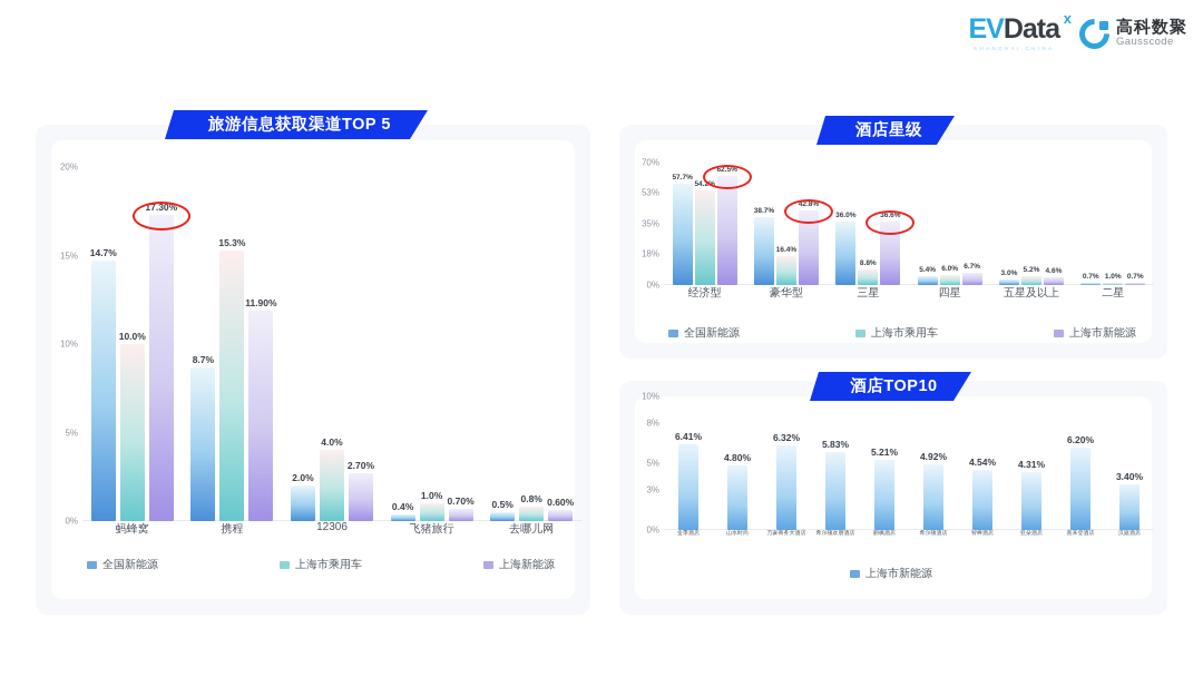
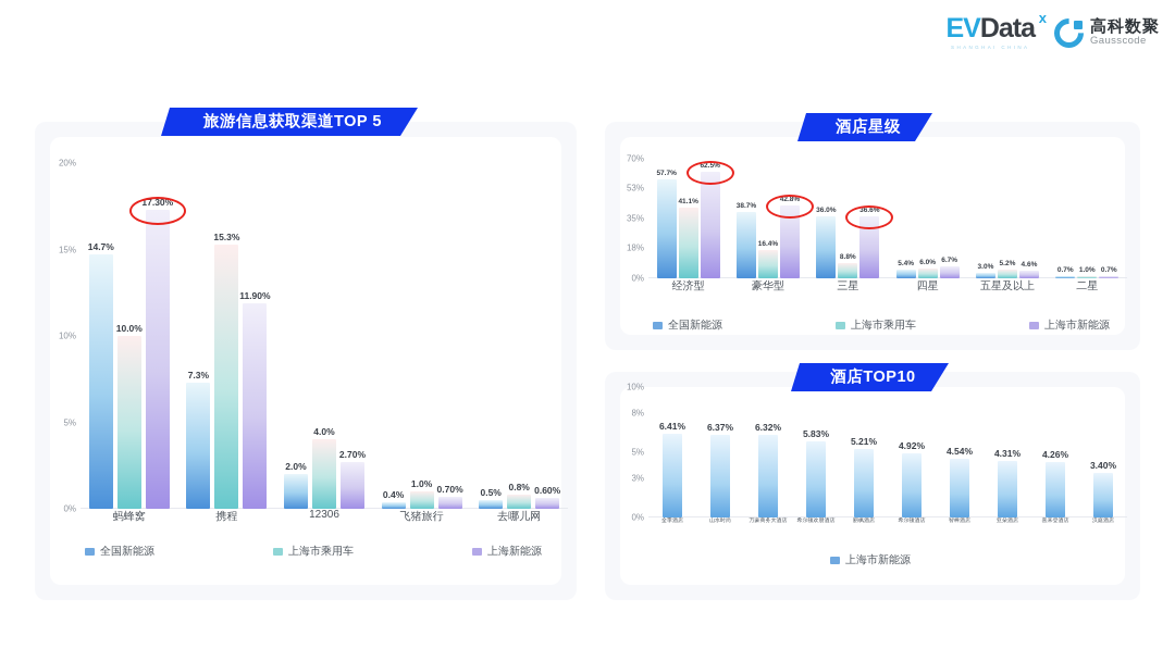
旅游信息获取渠道TOP 5/全国新能源/携程: 8.7% -> 7.3%
酒店星级/上海市乘用车/经济型: 54.2% -> 41.1%
酒店TOP10/山水时尚: 4.80% -> 6.37%
酒店TOP10/喜来登酒店: 6.20% -> 4.26%
